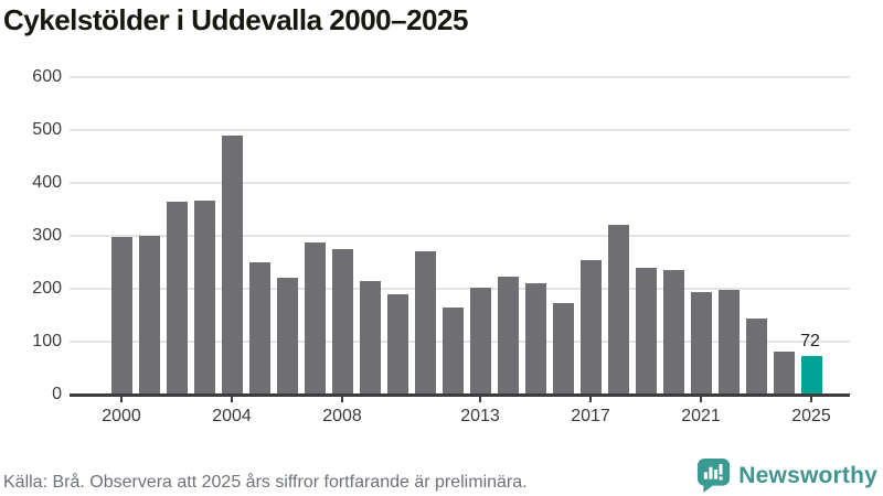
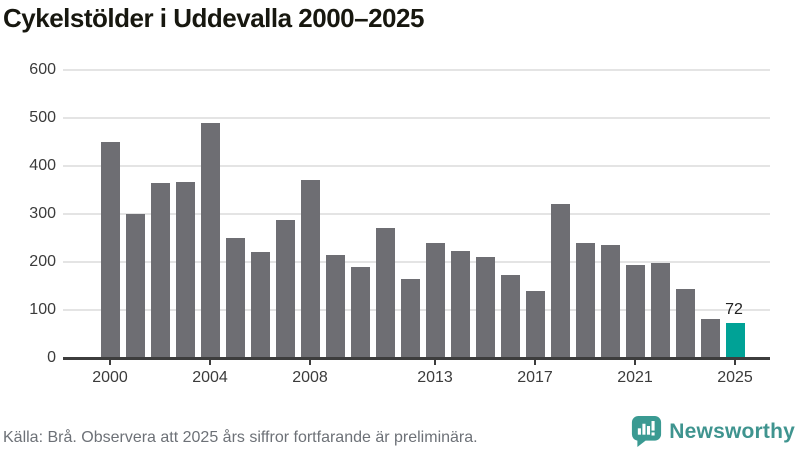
2000: 300 -> 450
2008: 280 -> 370
2013: 200 -> 240
2017: 260 -> 140
